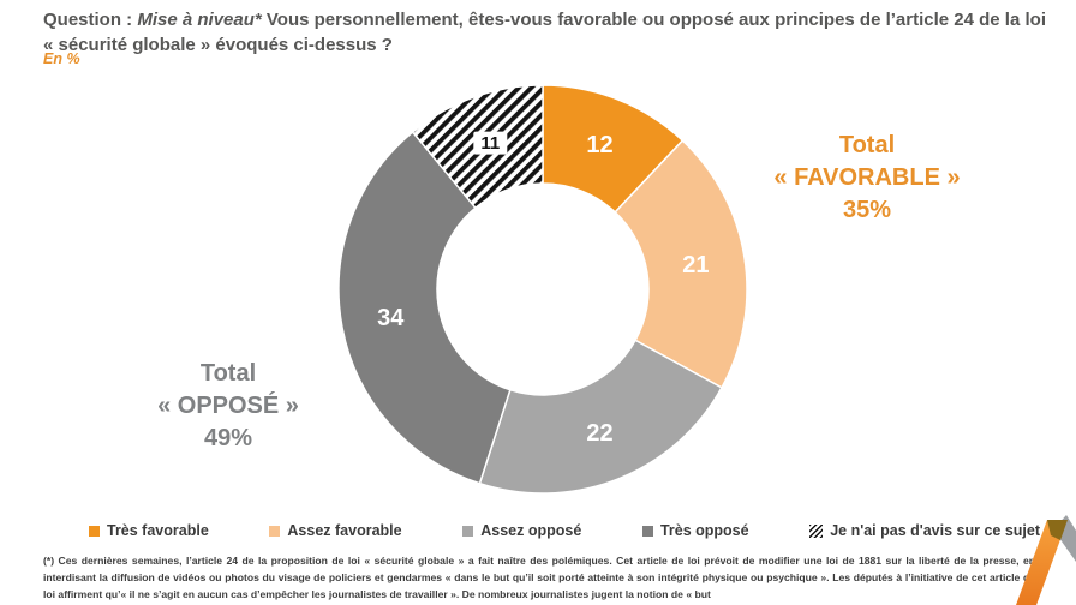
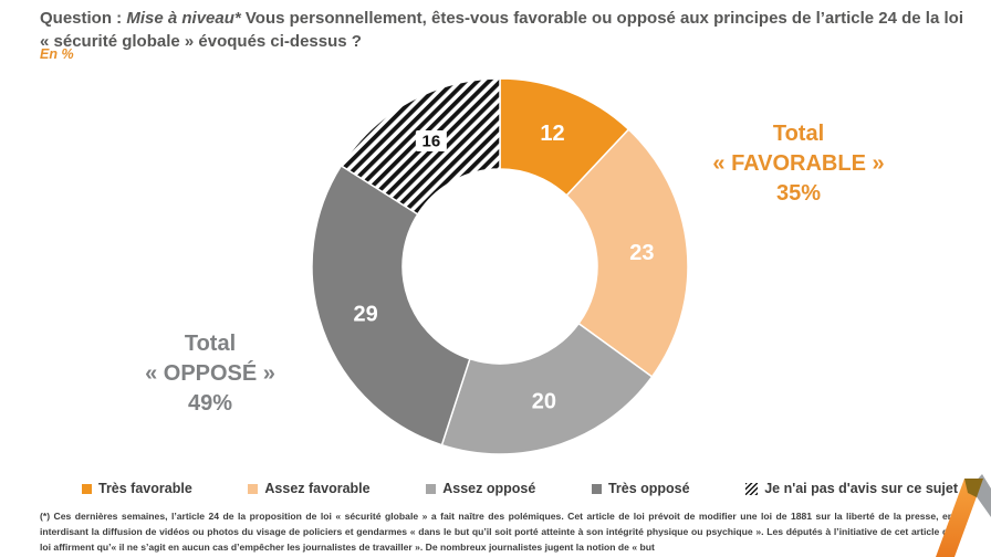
Assez favorable: 21 -> 23
Assez opposé: 22 -> 20
Très opposé: 34 -> 29
Je n'ai pas d'avis sur ce sujet: 11 -> 16
